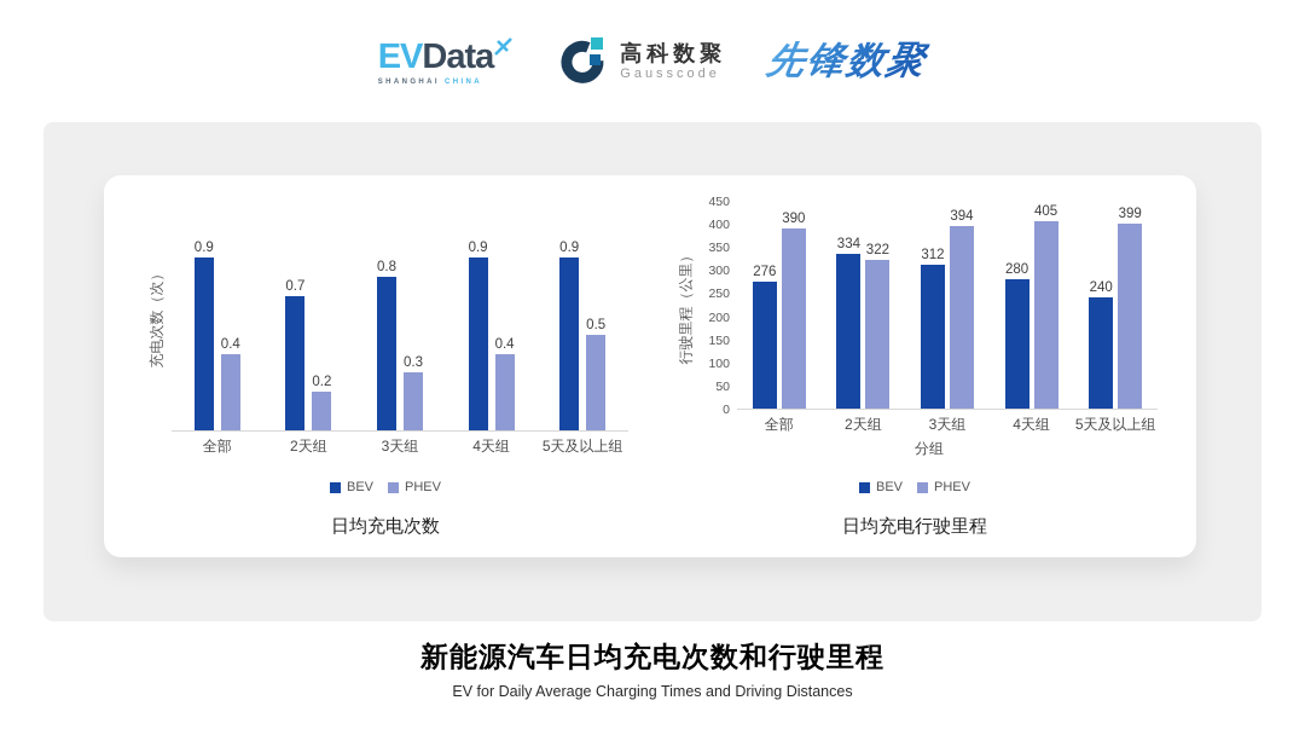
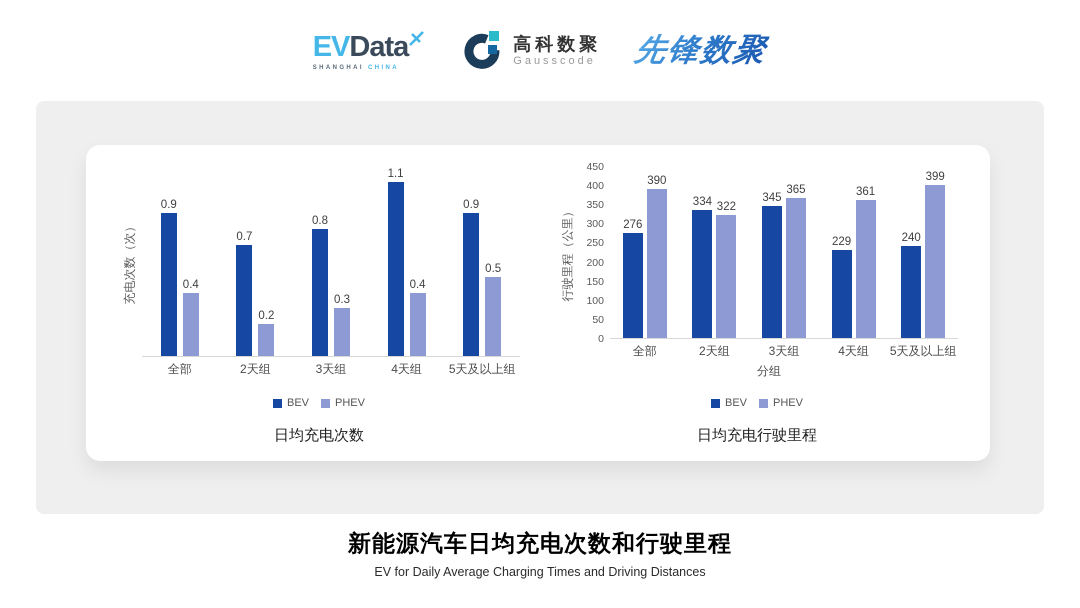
日均充电次数/BEV/4天组: 0.9 -> 1.1
日均充电行驶里程/BEV/3天组: 312 -> 345
日均充电行驶里程/PHEV/3天组: 394 -> 365
日均充电行驶里程/BEV/4天组: 280 -> 229
日均充电行驶里程/PHEV/4天组: 405 -> 361
